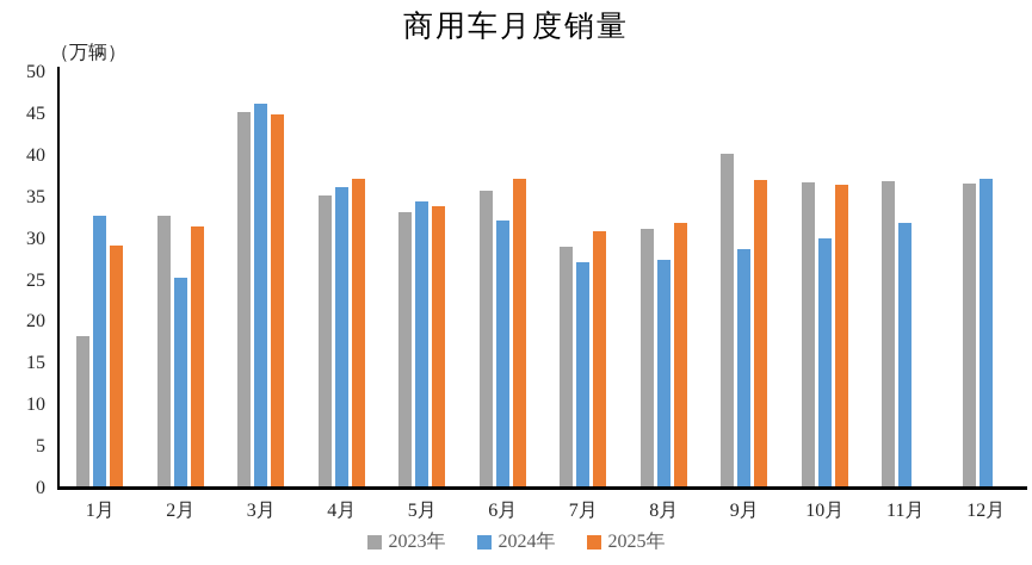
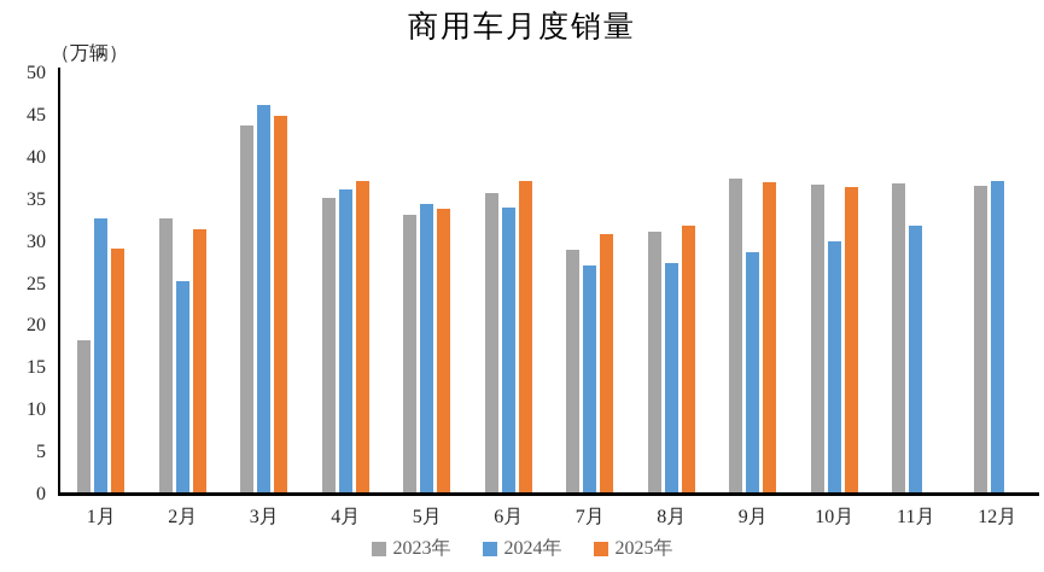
2023年/3月: 45 -> 44
2024年/6月: 32 -> 34
2023年/9月: 40 -> 37
